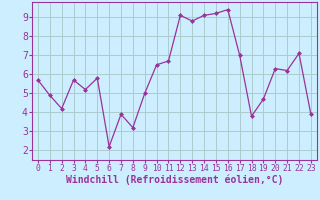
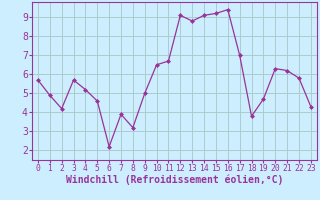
5: 5.8 -> 4.6
22: 7.1 -> 5.8
23: 3.9 -> 4.3
